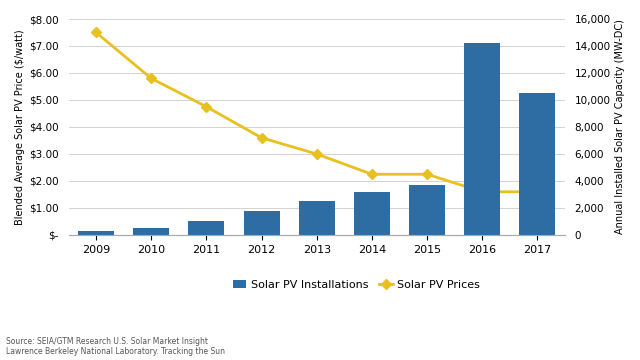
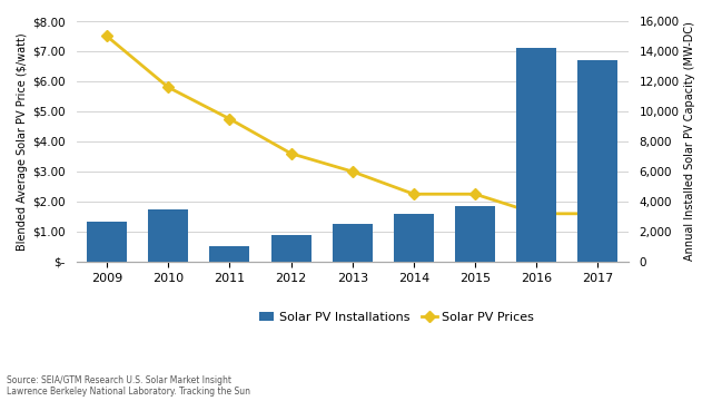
Solar PV Installations/2009: 300 -> 2,700
Solar PV Installations/2010: 500 -> 3,500
Solar PV Installations/2017: 10,500 -> 13,400
